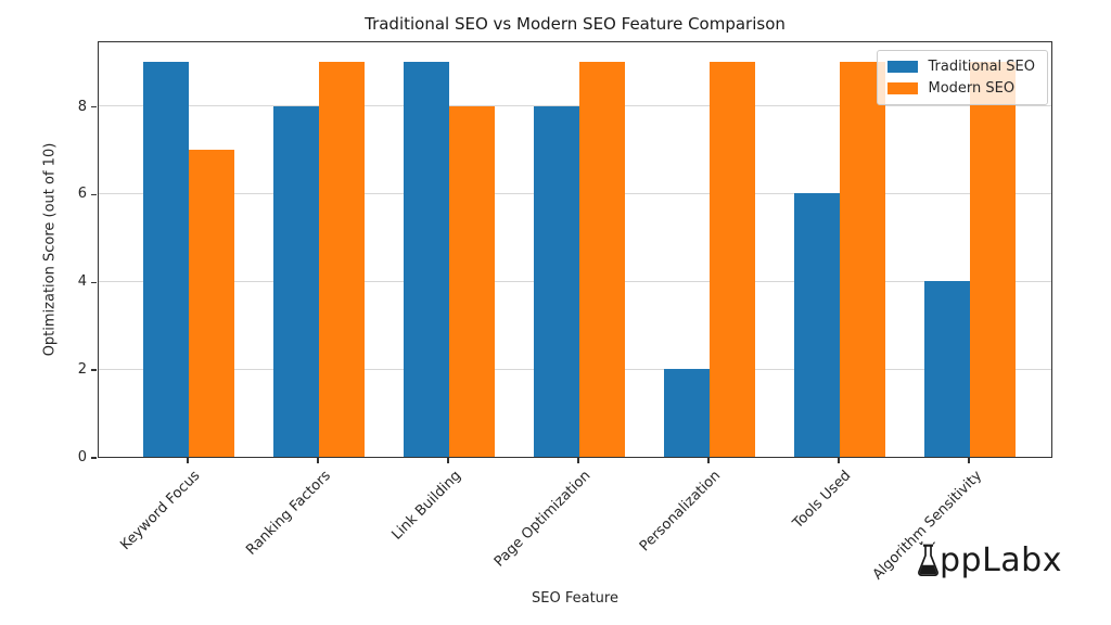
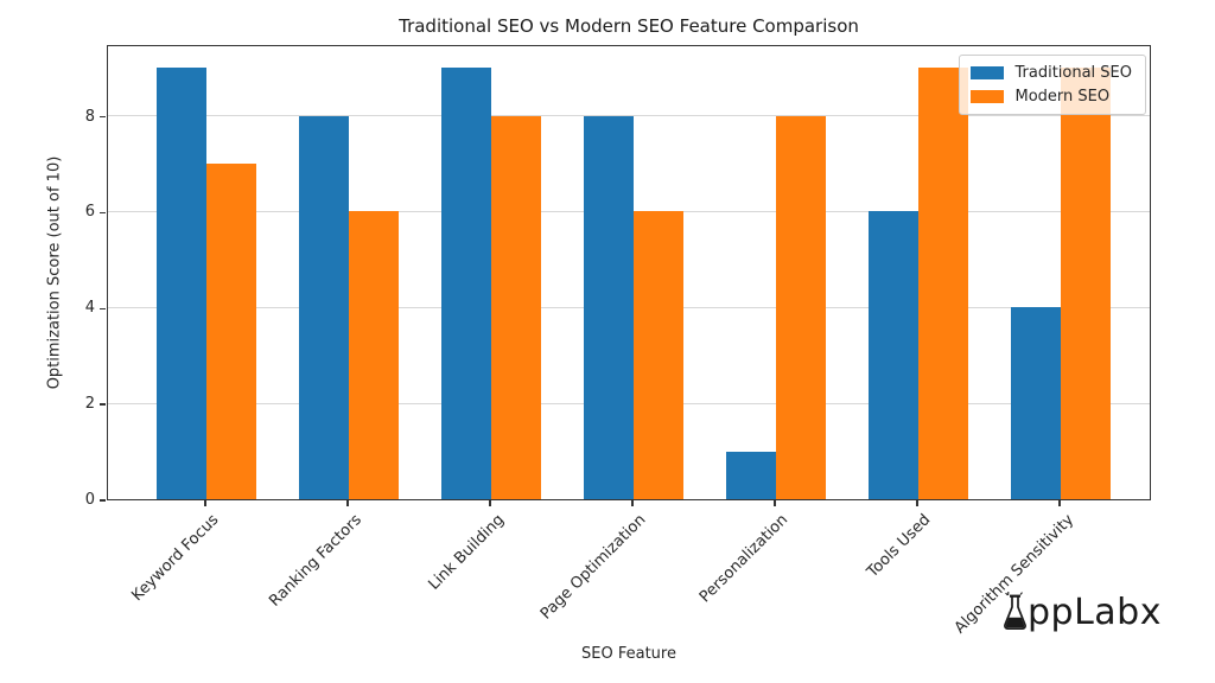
Modern SEO/Ranking Factors: 9 -> 6
Modern SEO/Page Optimization: 9 -> 6
Traditional SEO/Personalization: 2 -> 1
Modern SEO/Personalization: 9 -> 8
